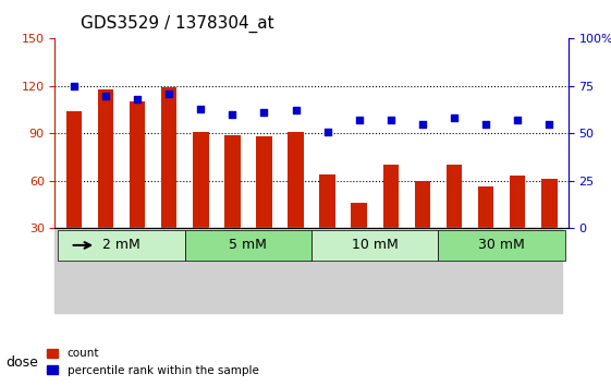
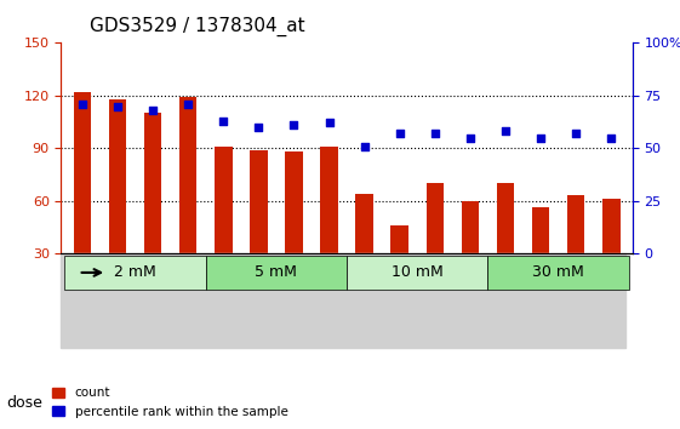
count/GSM322006: 104 -> 122
percentile rank within the sample/GSM322006: 75 -> 71
